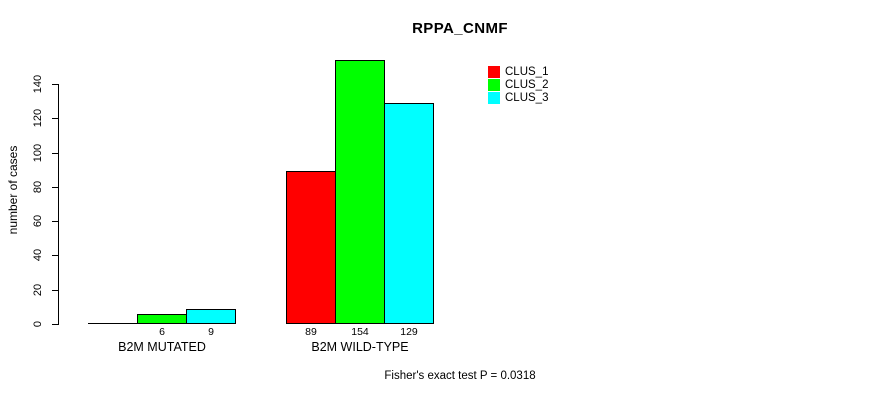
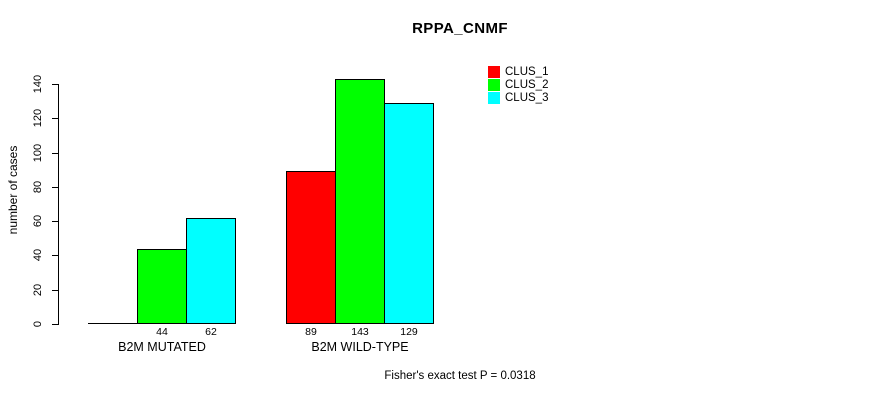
CLUS_2/B2M MUTATED: 6 -> 44
CLUS_3/B2M MUTATED: 9 -> 62
CLUS_2/B2M WILD-TYPE: 154 -> 143
